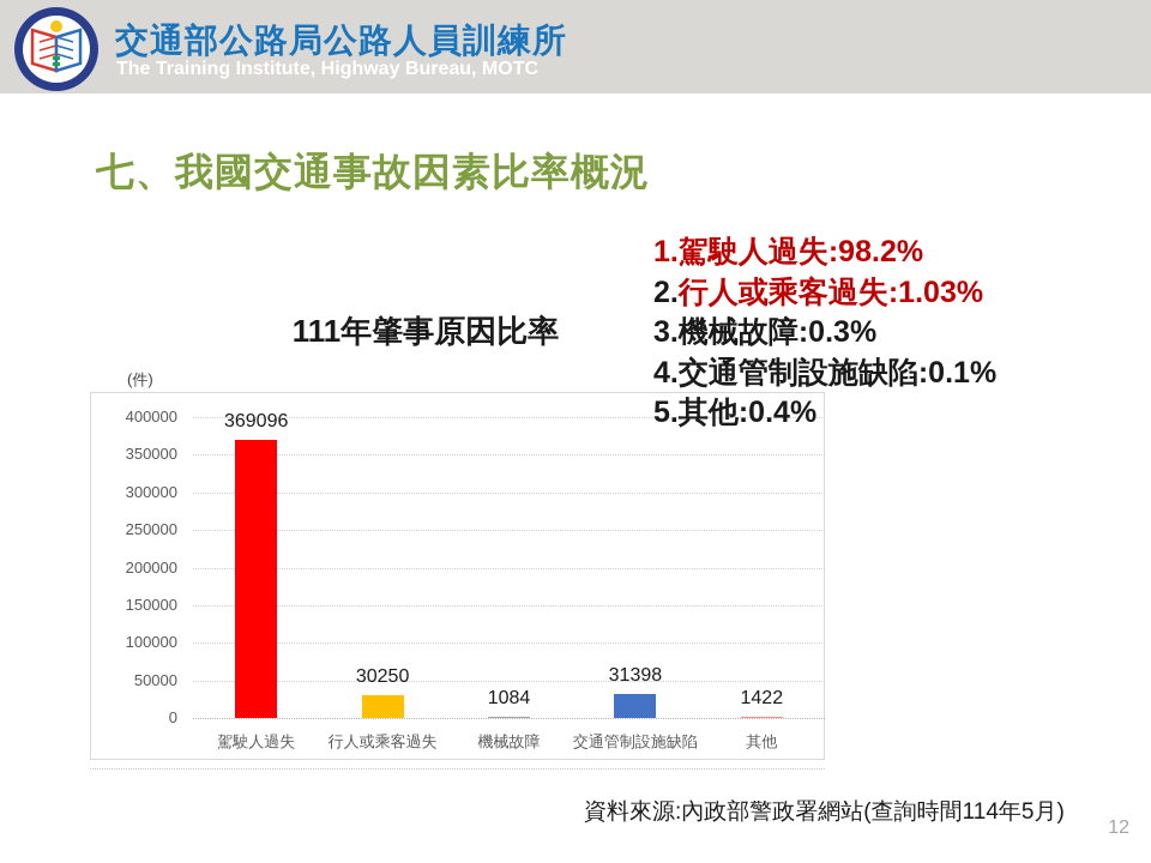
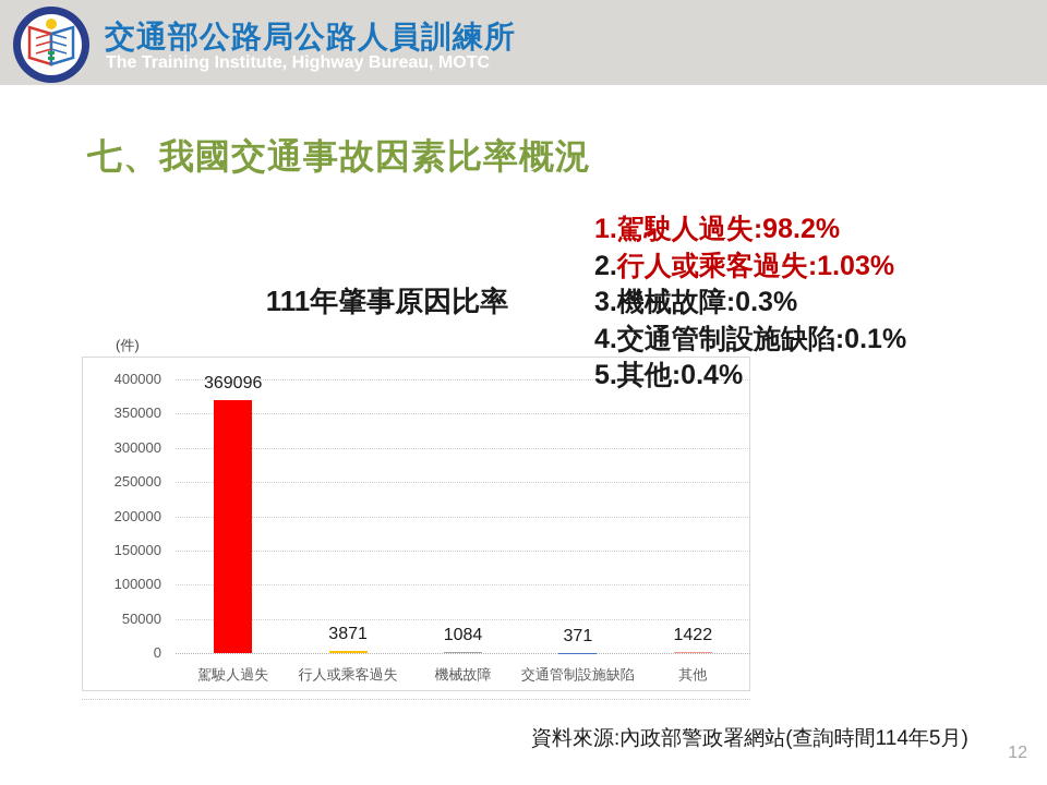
行人或乘客過失: 30250 -> 3871
交通管制設施缺陷: 31398 -> 371
